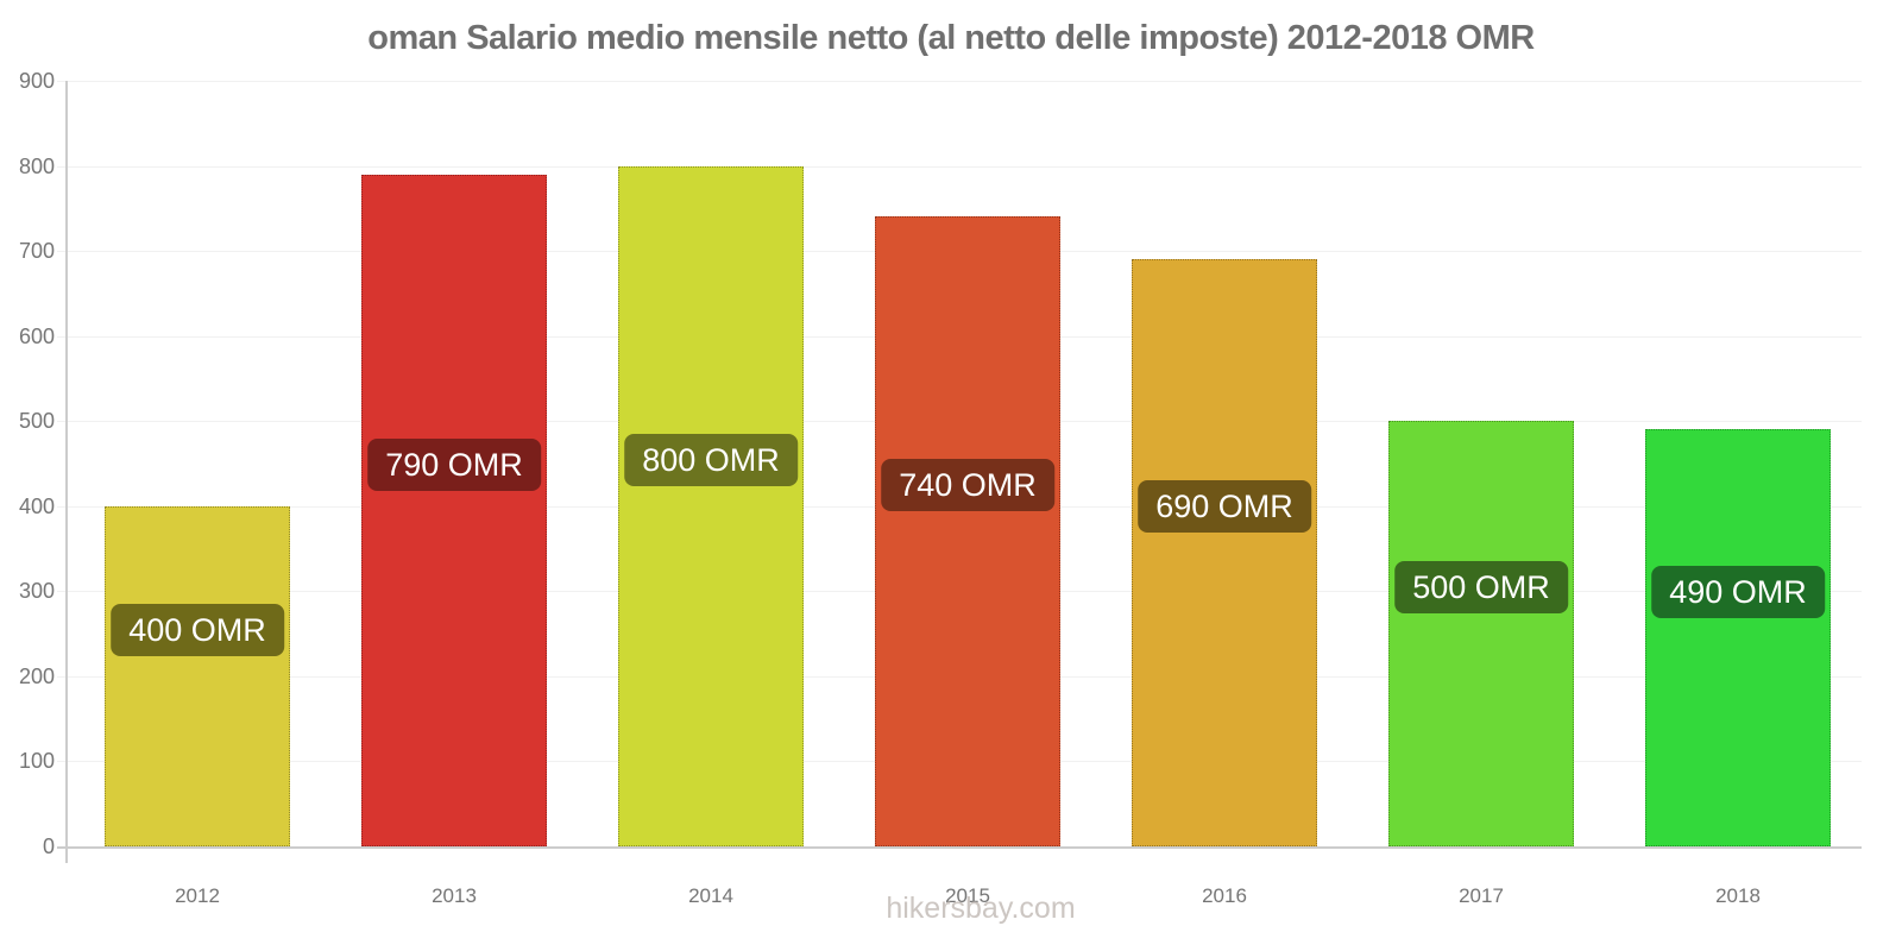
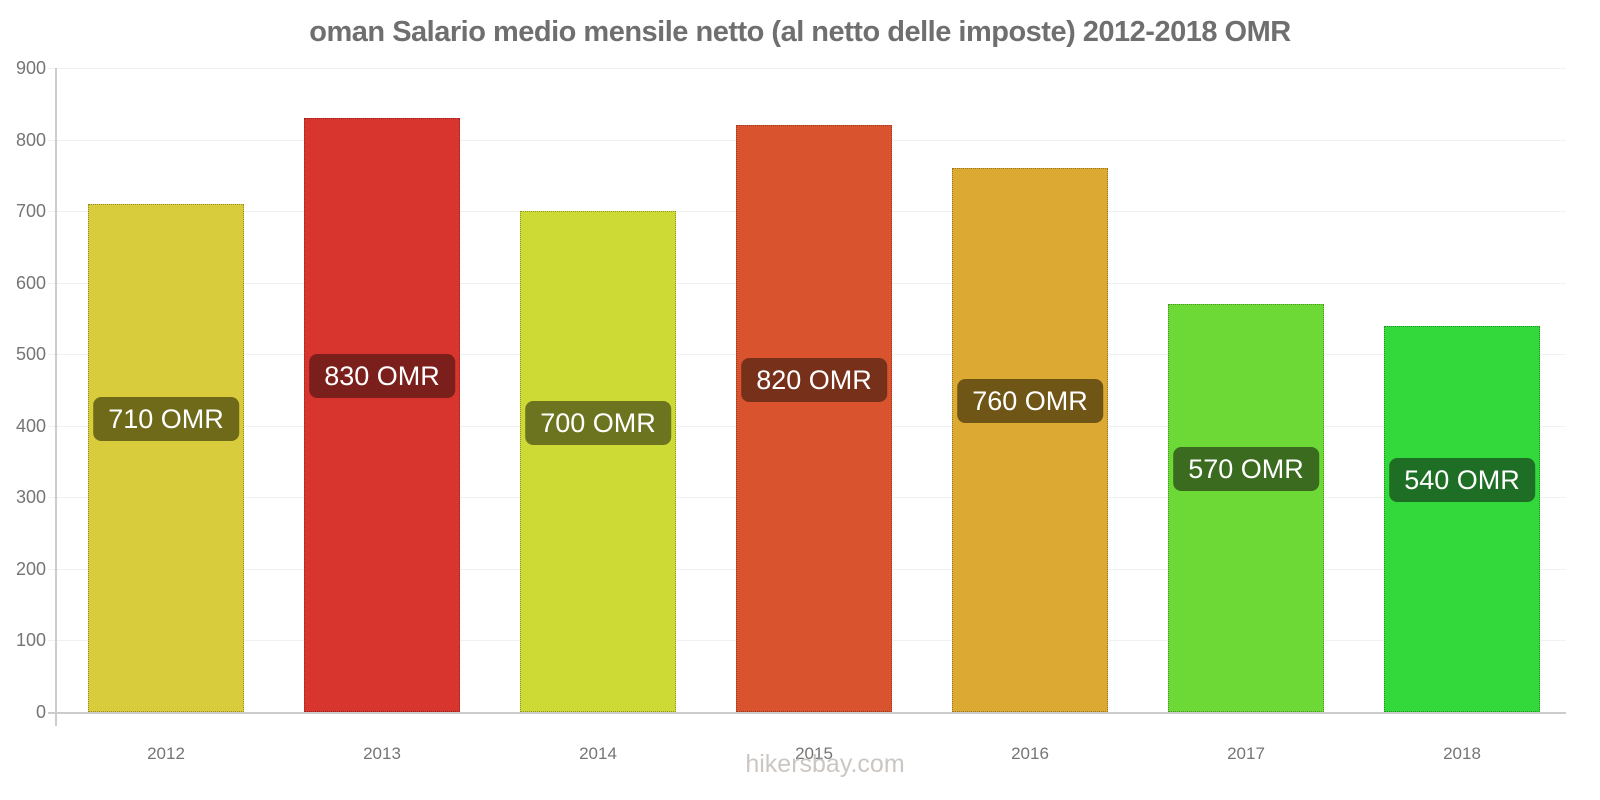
2012: 400 -> 710
2013: 790 -> 830
2014: 800 -> 700
2015: 740 -> 820
2016: 690 -> 760
2017: 500 -> 570
2018: 490 -> 540
